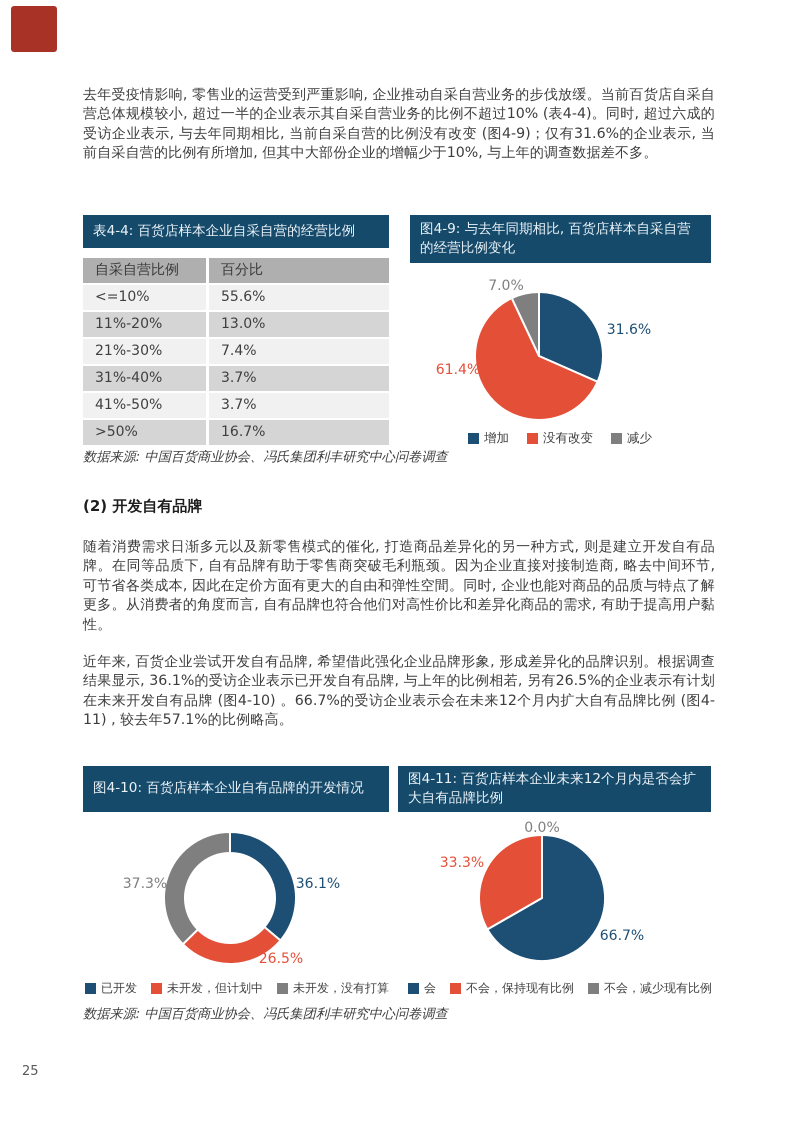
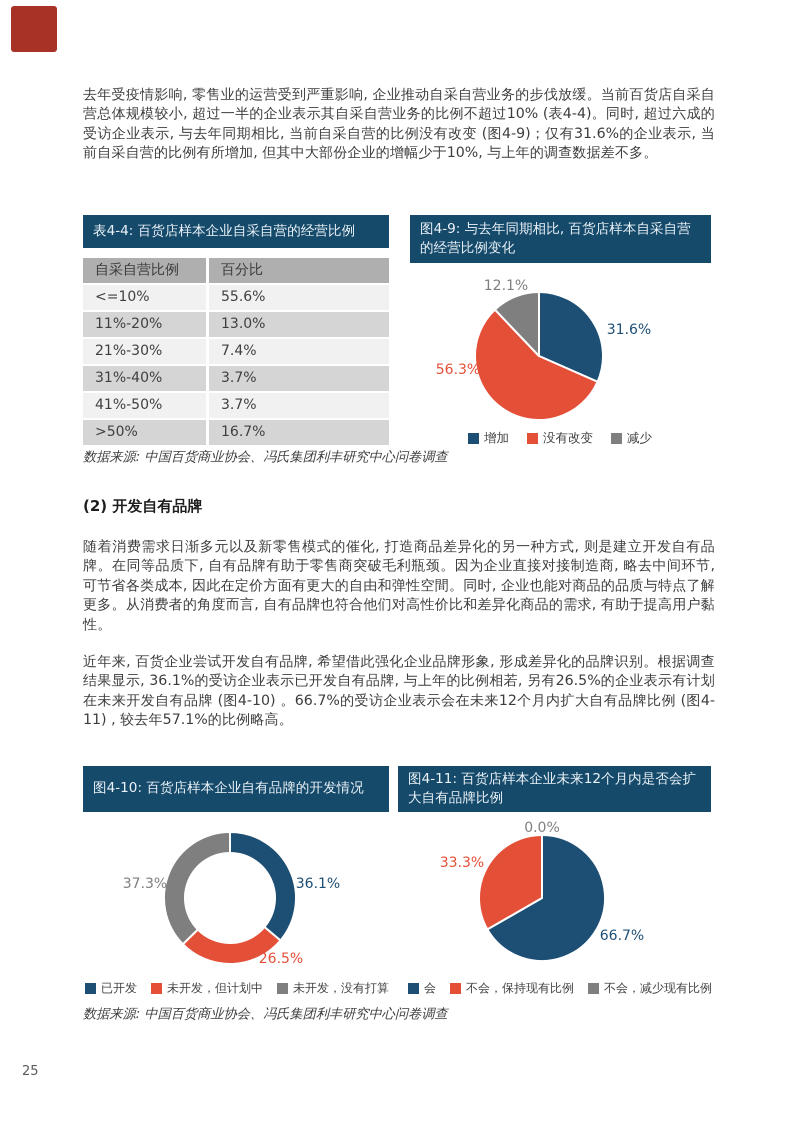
图4-9: 与去年同期相比, 百货店样本自采自营的经营比例变化/没有改变: 61.4% -> 56.3%
图4-9: 与去年同期相比, 百货店样本自采自营的经营比例变化/减少: 7.0% -> 12.1%
